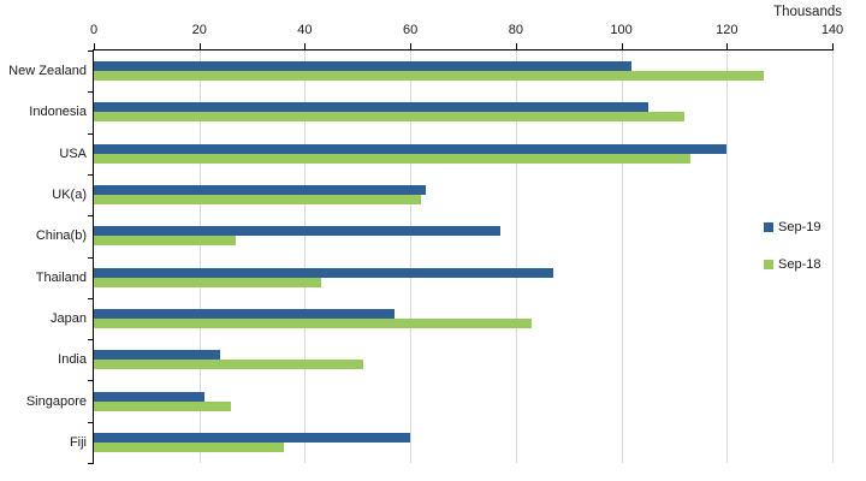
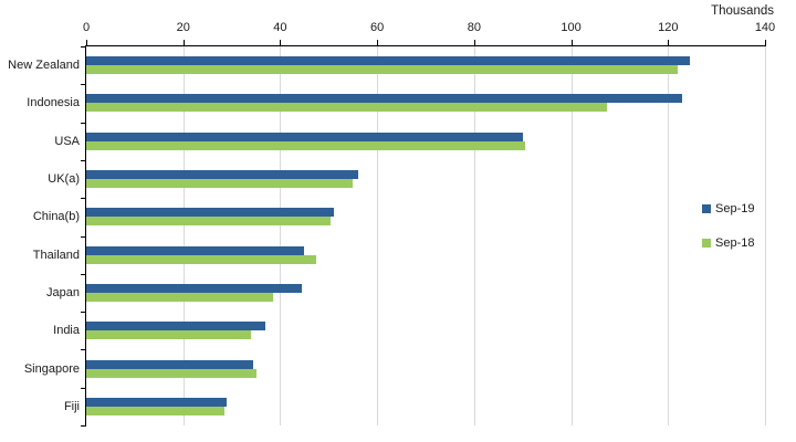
Sep-19/New Zealand: 102 -> 124
Sep-18/New Zealand: 127 -> 122
Sep-19/Indonesia: 105 -> 123
Sep-18/Indonesia: 112 -> 108
Sep-19/USA: 120 -> 90
Sep-18/USA: 113 -> 90
Sep-19/UK(a): 63 -> 56
Sep-18/UK(a): 62 -> 55
Sep-19/China(b): 77 -> 51
Sep-18/China(b): 27 -> 50
Sep-19/Thailand: 87 -> 45
Sep-18/Thailand: 43 -> 48
Sep-19/Japan: 57 -> 44
Sep-18/Japan: 83 -> 38
Sep-19/India: 24 -> 37
Sep-18/India: 51 -> 34
Sep-19/Singapore: 21 -> 34
Sep-18/Singapore: 26 -> 35
Sep-19/Fiji: 60 -> 29
Sep-18/Fiji: 36 -> 28
